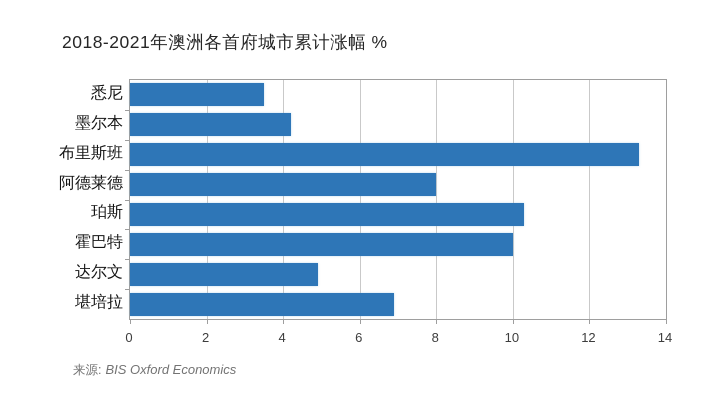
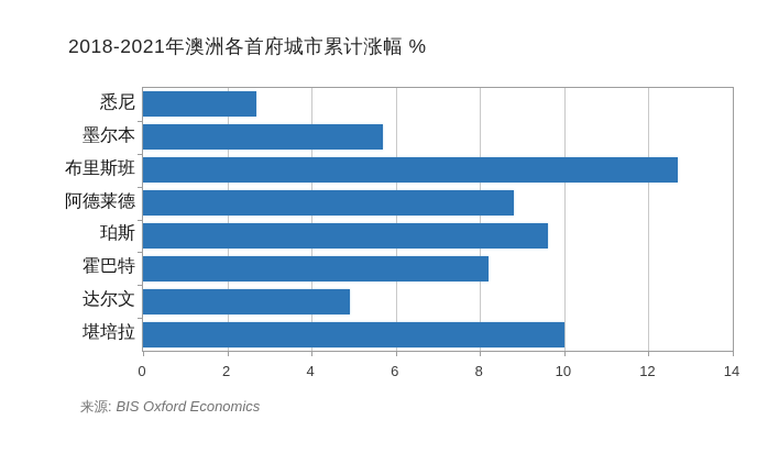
悉尼: 3.5 -> 2.7
墨尔本: 4.2 -> 5.7
布里斯班: 13.3 -> 12.7
阿德莱德: 8.0 -> 8.8
珀斯: 10.3 -> 9.6
霍巴特: 10.0 -> 8.2
堪培拉: 6.9 -> 10.0
